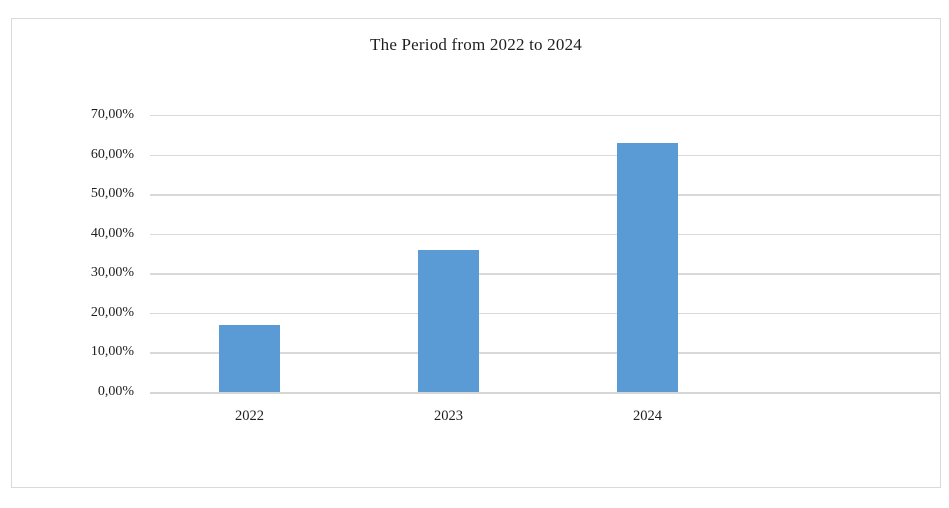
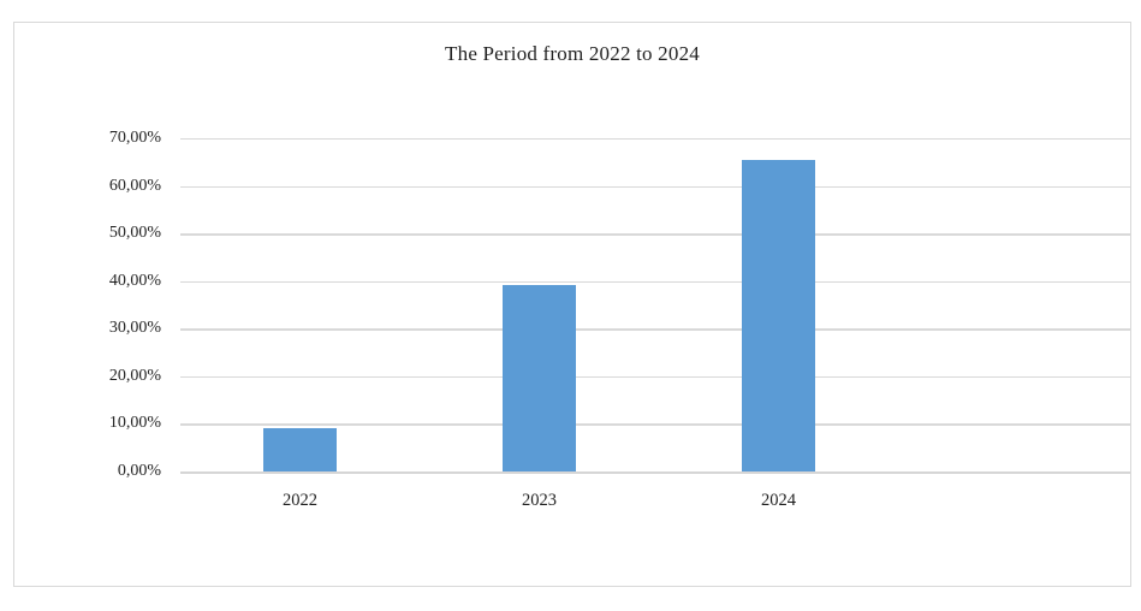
2022: 17% -> 9%
2023: 36% -> 39%
2024: 63% -> 66%
